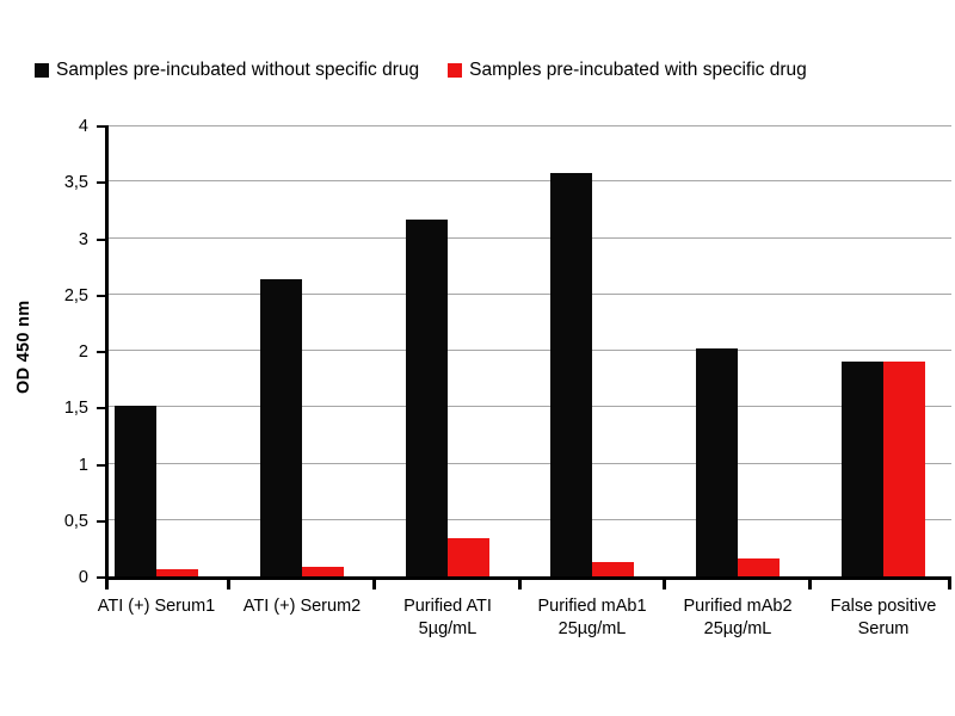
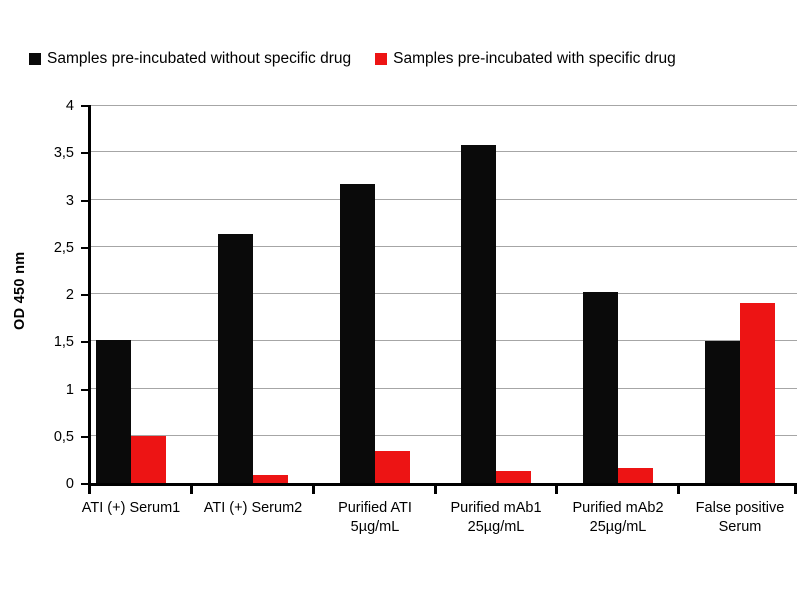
Samples pre-incubated with specific drug/ATI (+) Serum1: 0.1 -> 0.5
Samples pre-incubated without specific drug/False positive Serum: 1.9 -> 1.5
